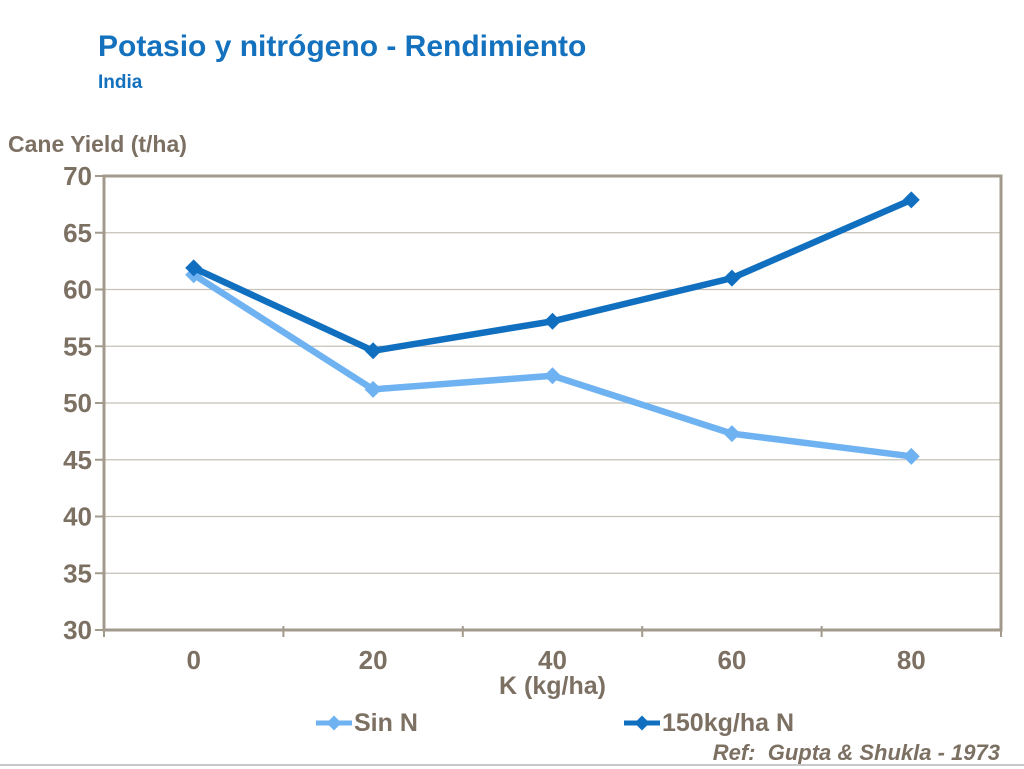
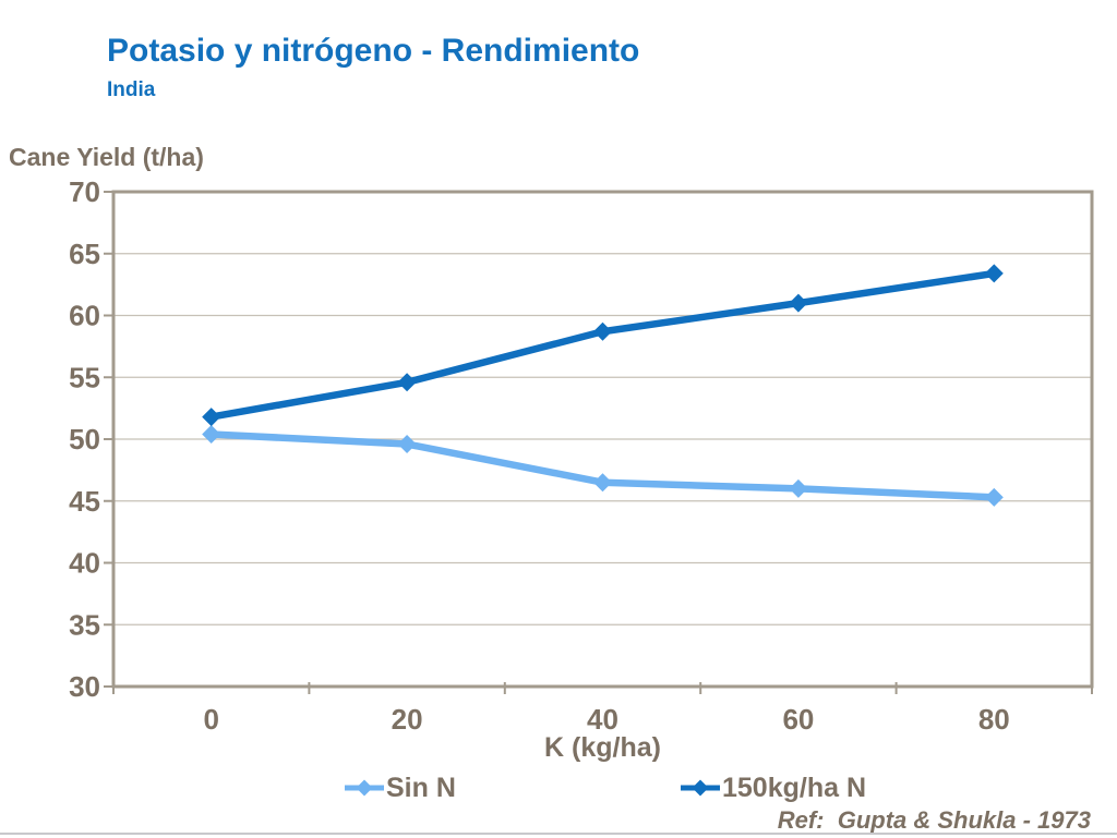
Sin N/0: 61.3 -> 50.4
150kg/ha N/0: 61.9 -> 51.8
Sin N/20: 51.2 -> 49.6
Sin N/40: 52.4 -> 46.5
150kg/ha N/40: 57.2 -> 58.7
Sin N/60: 47.3 -> 46.0
150kg/ha N/80: 67.9 -> 63.4
